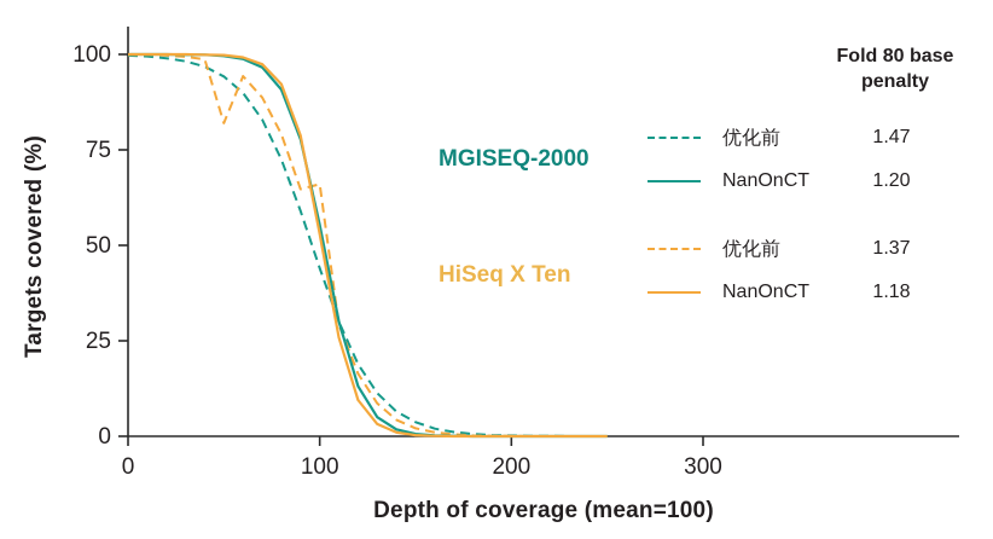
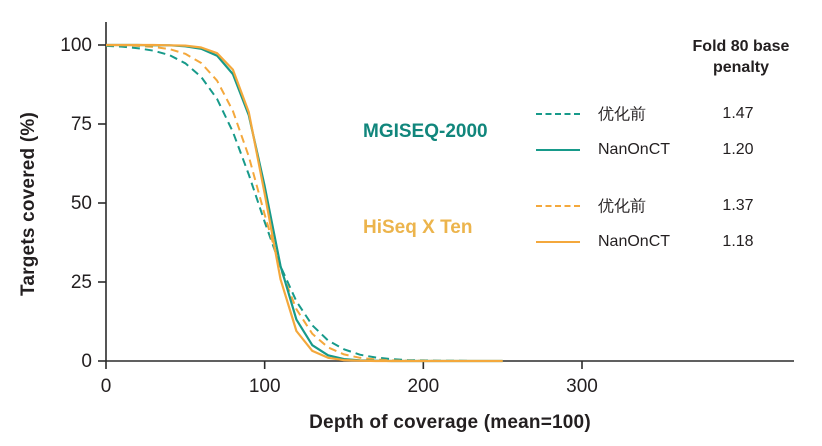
HiSeq X Ten 优化前/50: 82 -> 97
HiSeq X Ten 优化前/100: 66 -> 46
